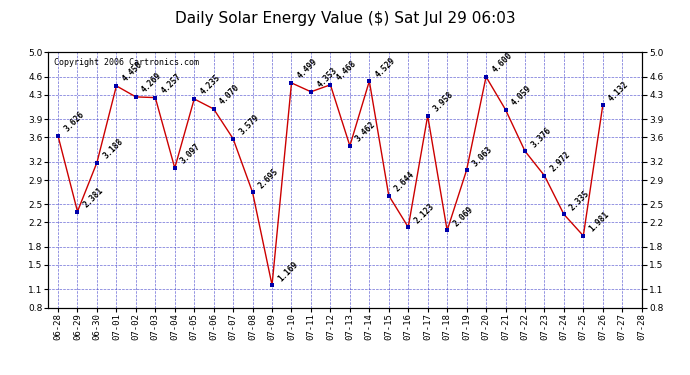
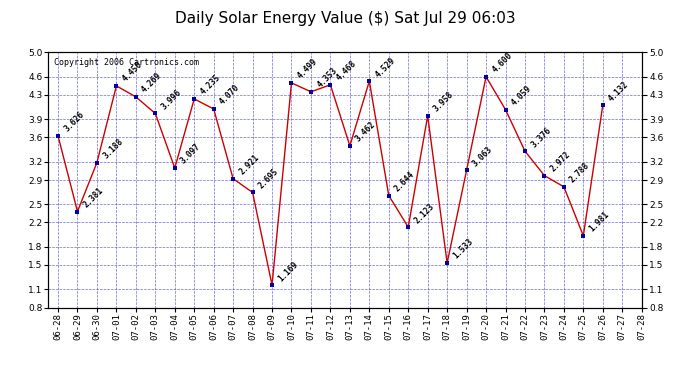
07-03: 4.257 -> 3.996
07-07: 3.579 -> 2.921
07-18: 2.069 -> 1.533
07-24: 2.335 -> 2.788
